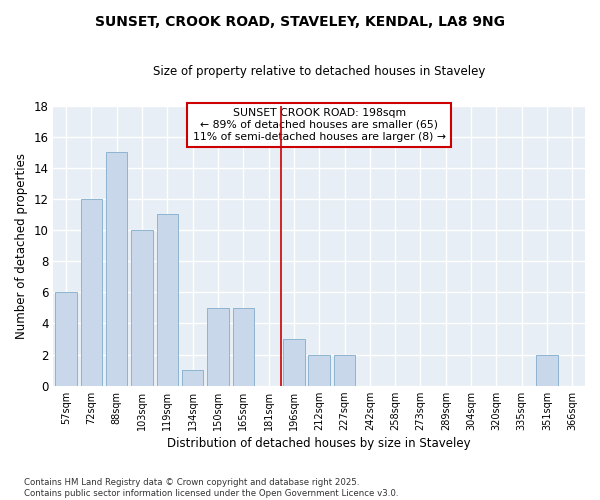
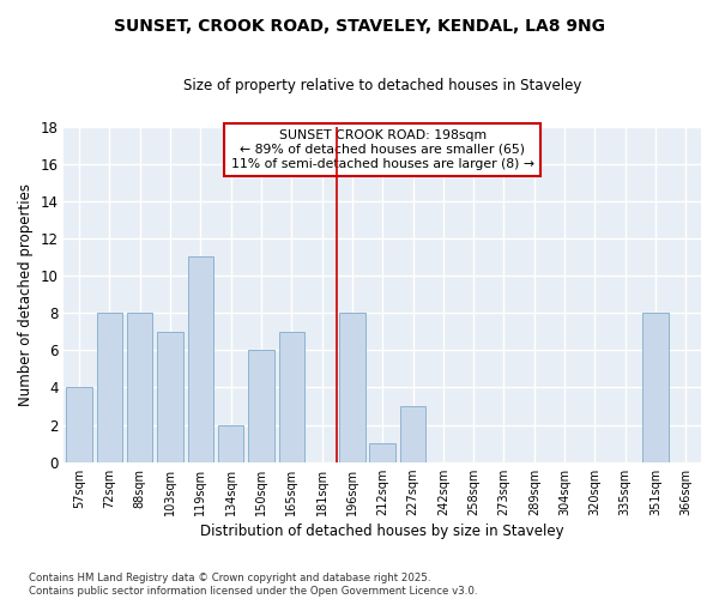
57sqm: 6 -> 4
72sqm: 12 -> 8
88sqm: 15 -> 8
103sqm: 10 -> 7
134sqm: 1 -> 2
150sqm: 5 -> 6
165sqm: 5 -> 7
196sqm: 3 -> 8
212sqm: 2 -> 1
227sqm: 2 -> 3
351sqm: 2 -> 8
